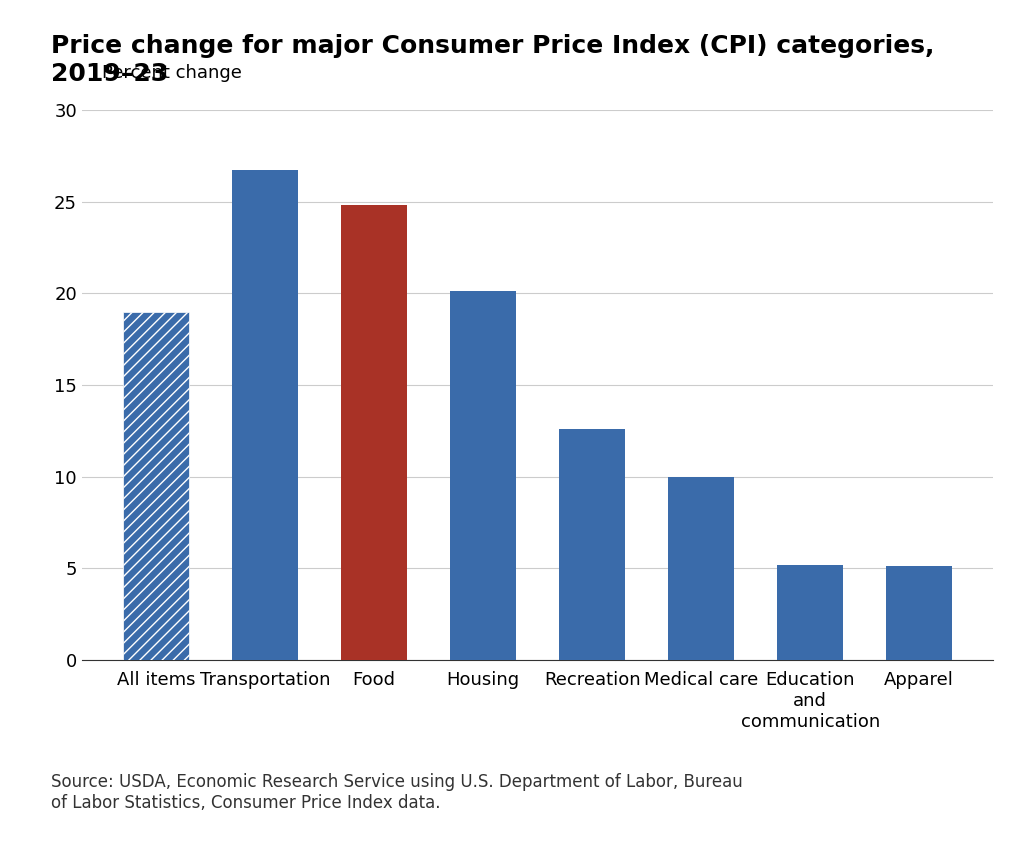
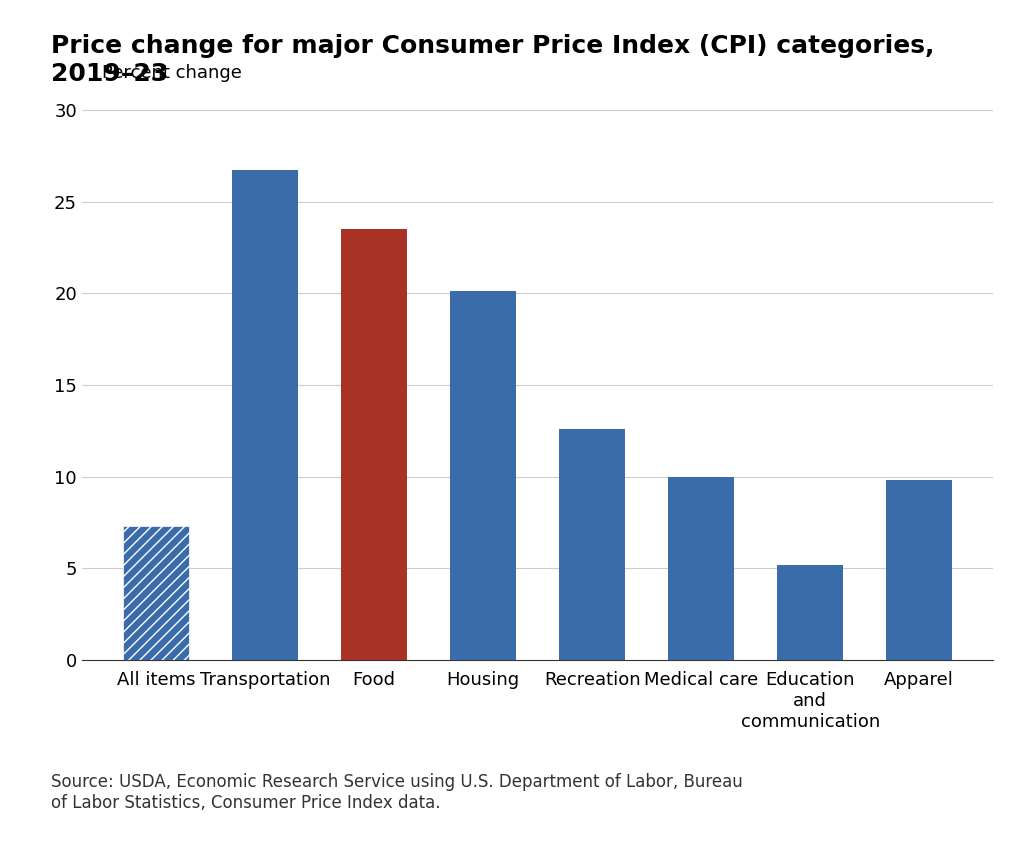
All items: 19.0 -> 7.3
Food: 24.8 -> 23.5
Apparel: 5.1 -> 9.8
